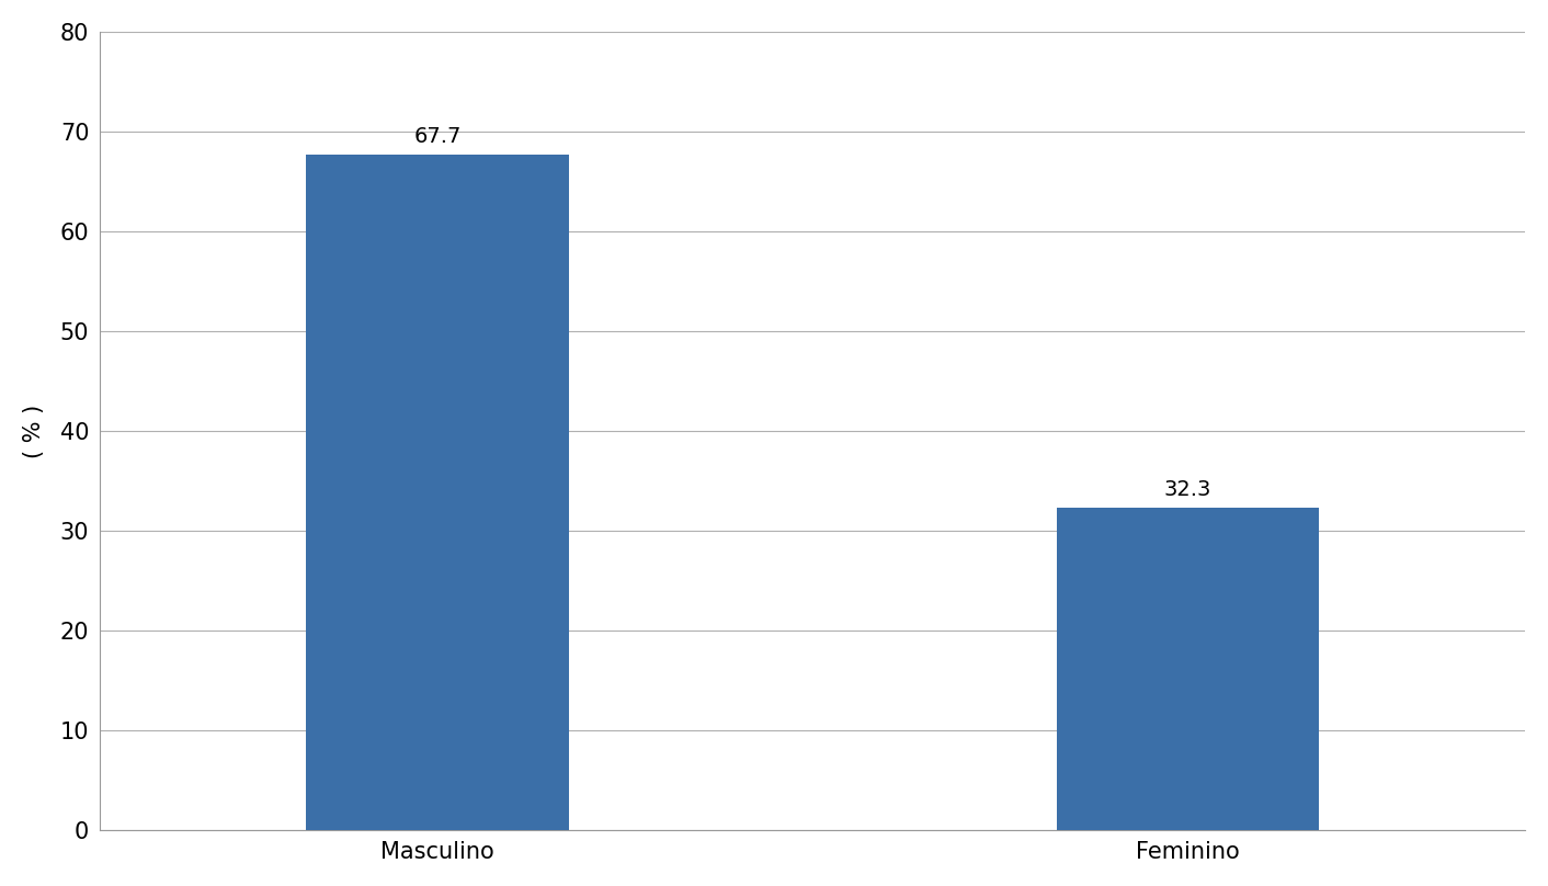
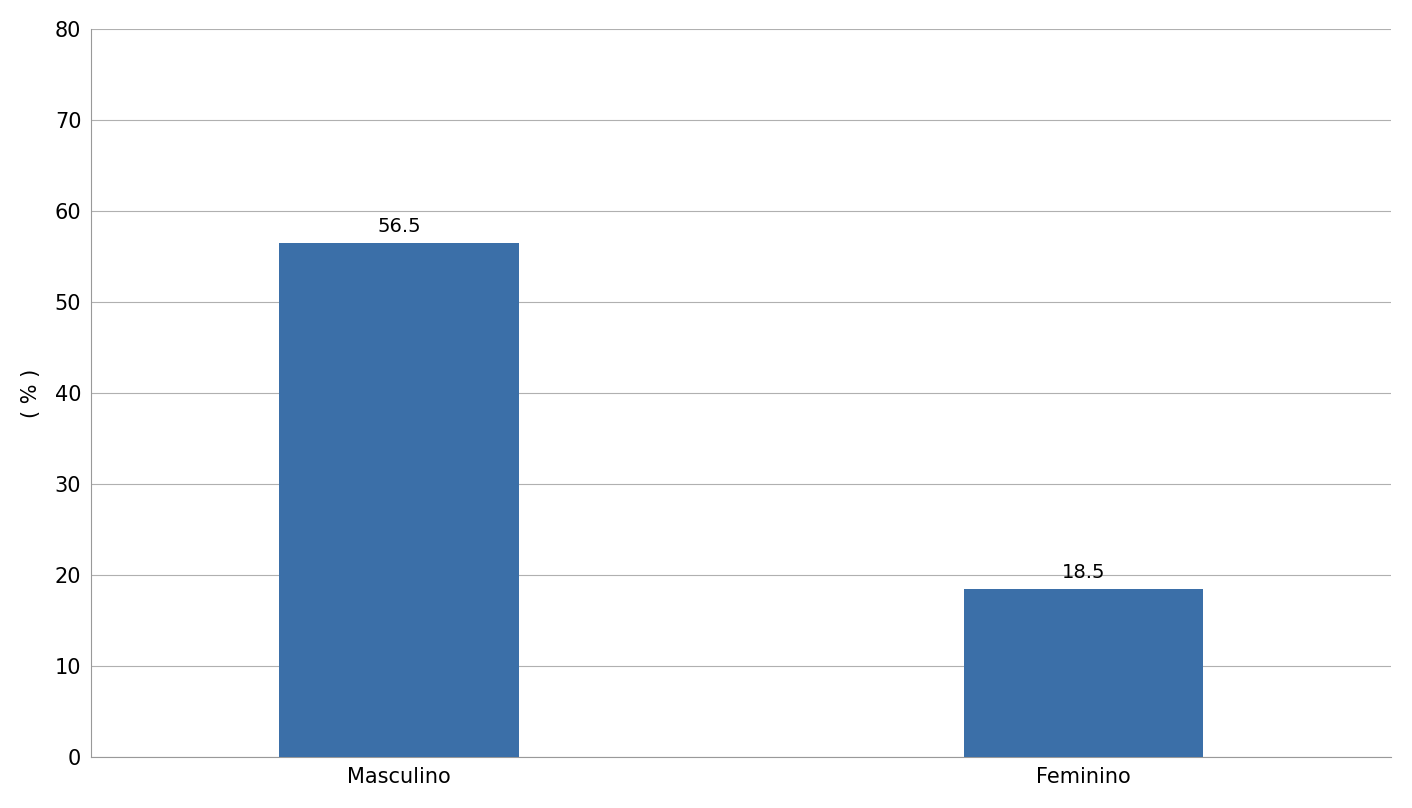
Masculino: 67.7 -> 56.5
Feminino: 32.3 -> 18.5
